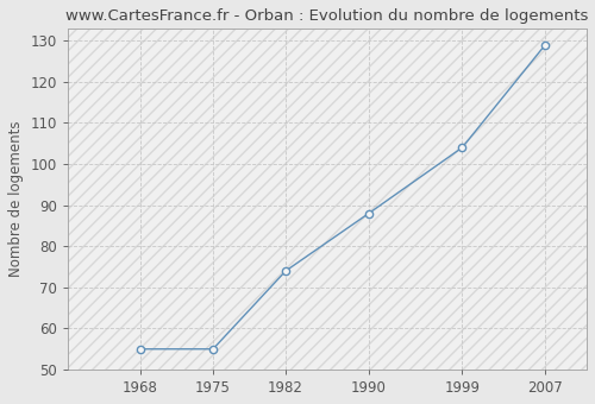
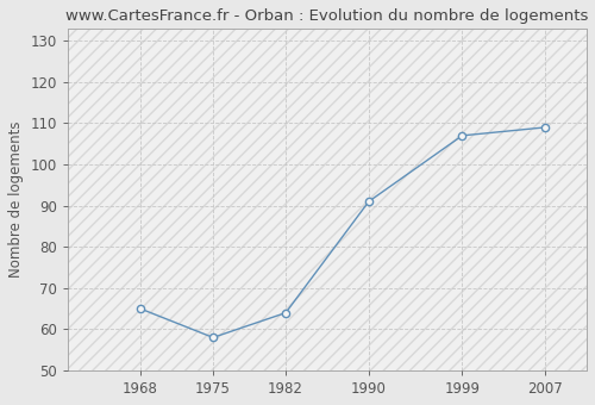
1968: 55 -> 65
1975: 55 -> 58
1982: 74 -> 64
1990: 88 -> 91
1999: 104 -> 107
2007: 129 -> 109
